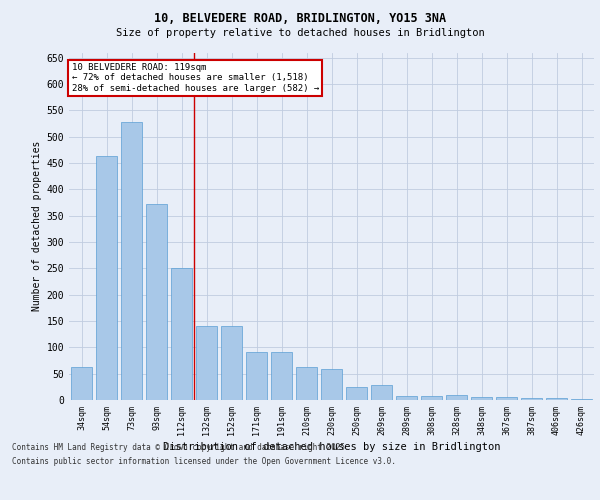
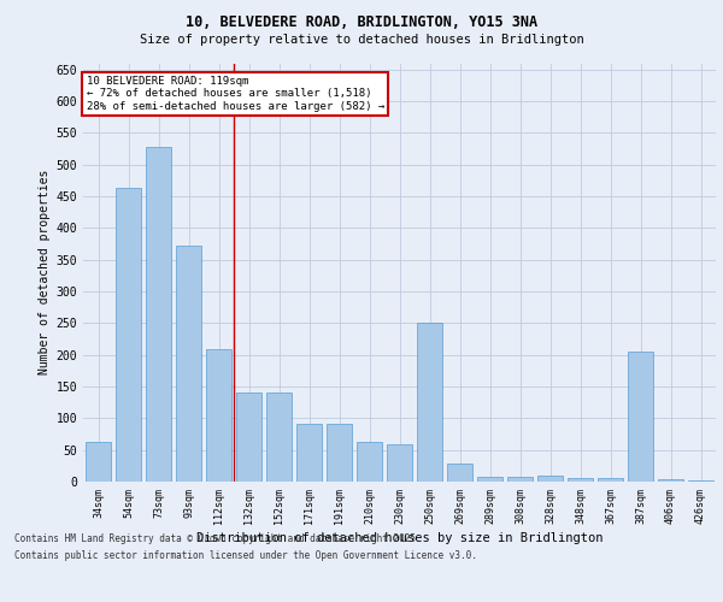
112sqm: 250 -> 208
250sqm: 25 -> 250
387sqm: 3 -> 206
